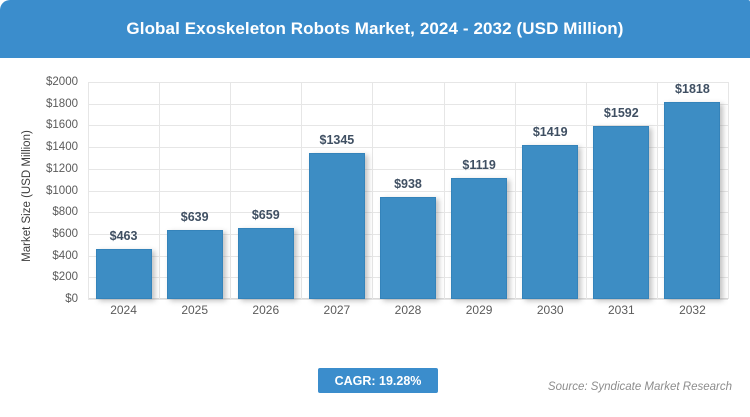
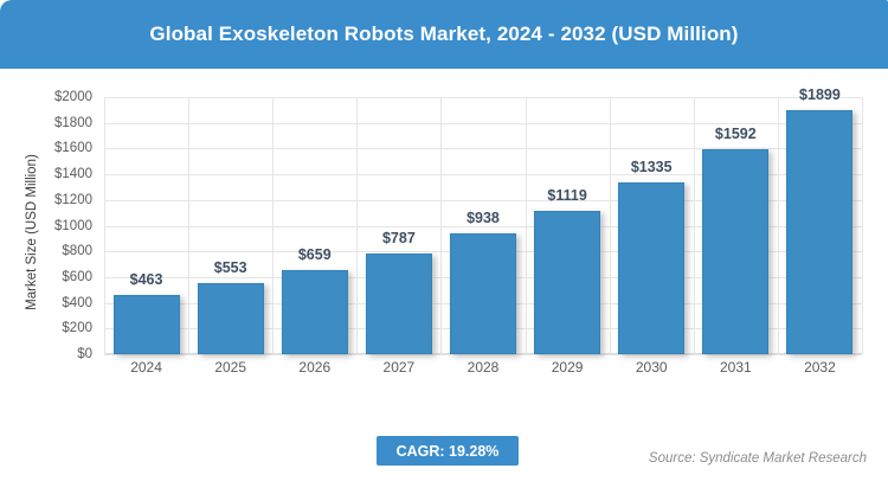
2025: $639 -> $553
2027: $1345 -> $787
2030: $1419 -> $1335
2032: $1818 -> $1899
